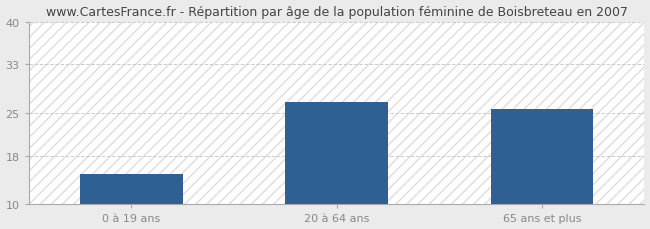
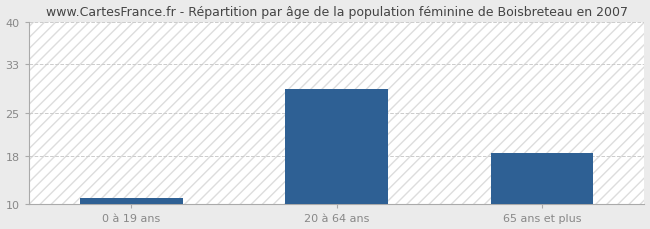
0 à 19 ans: 15.0 -> 11.0
20 à 64 ans: 26.8 -> 29.0
65 ans et plus: 25.6 -> 18.5
